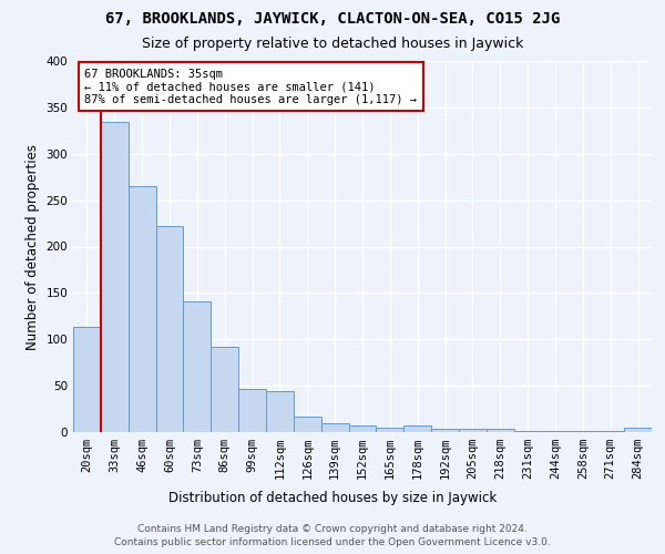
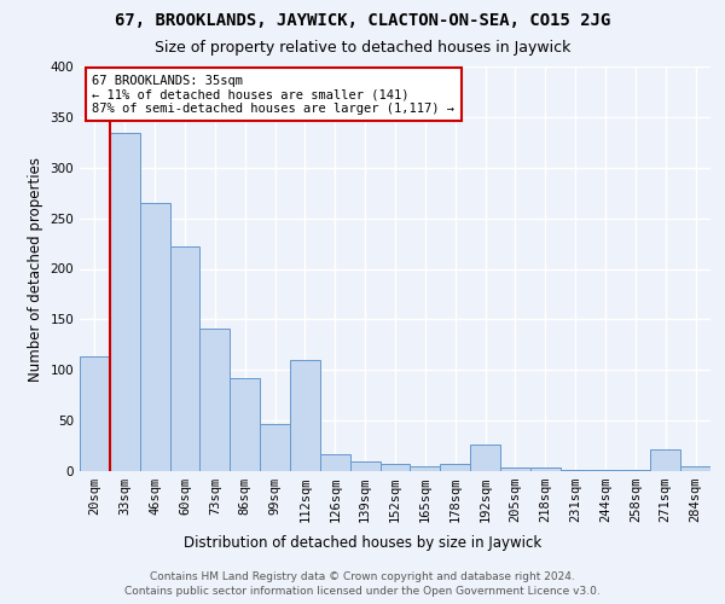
112sqm: 44 -> 110
192sqm: 4 -> 26
271sqm: 1 -> 22
